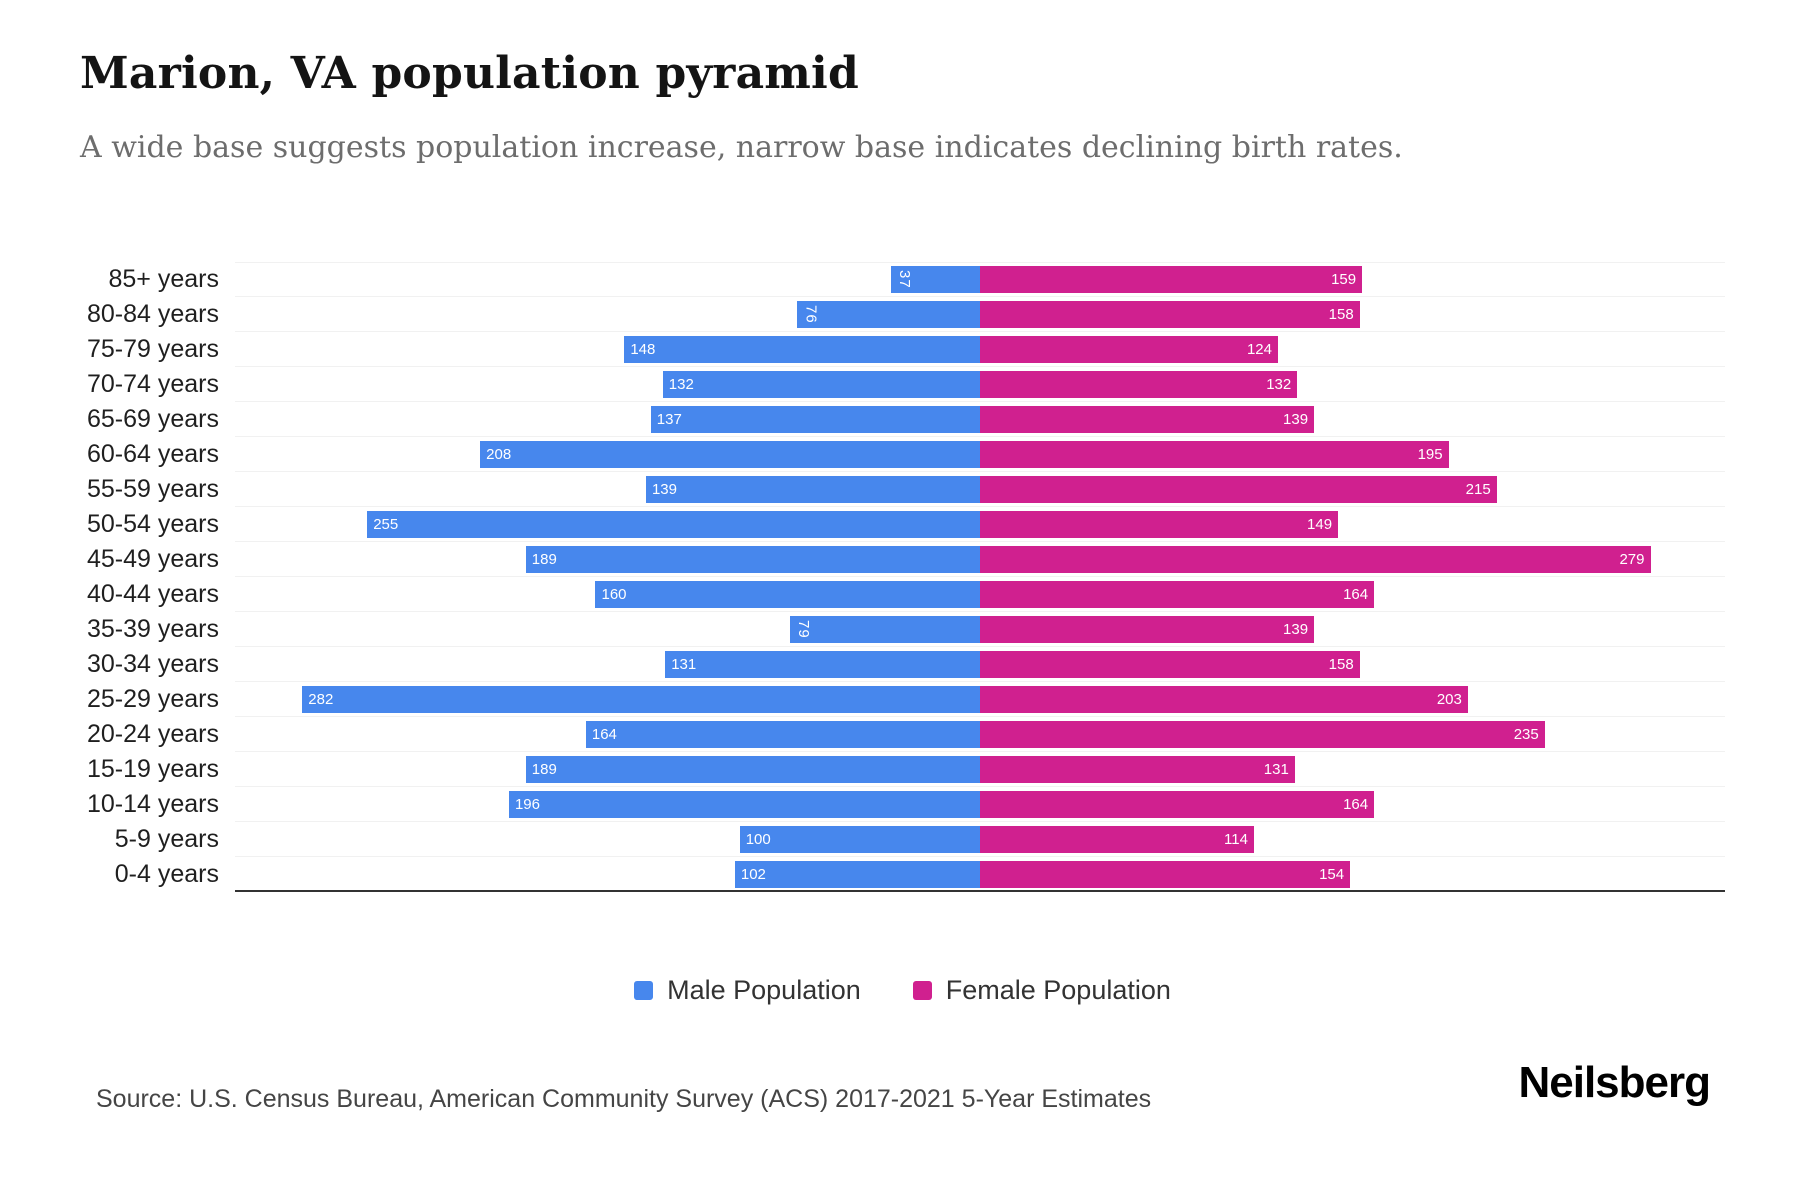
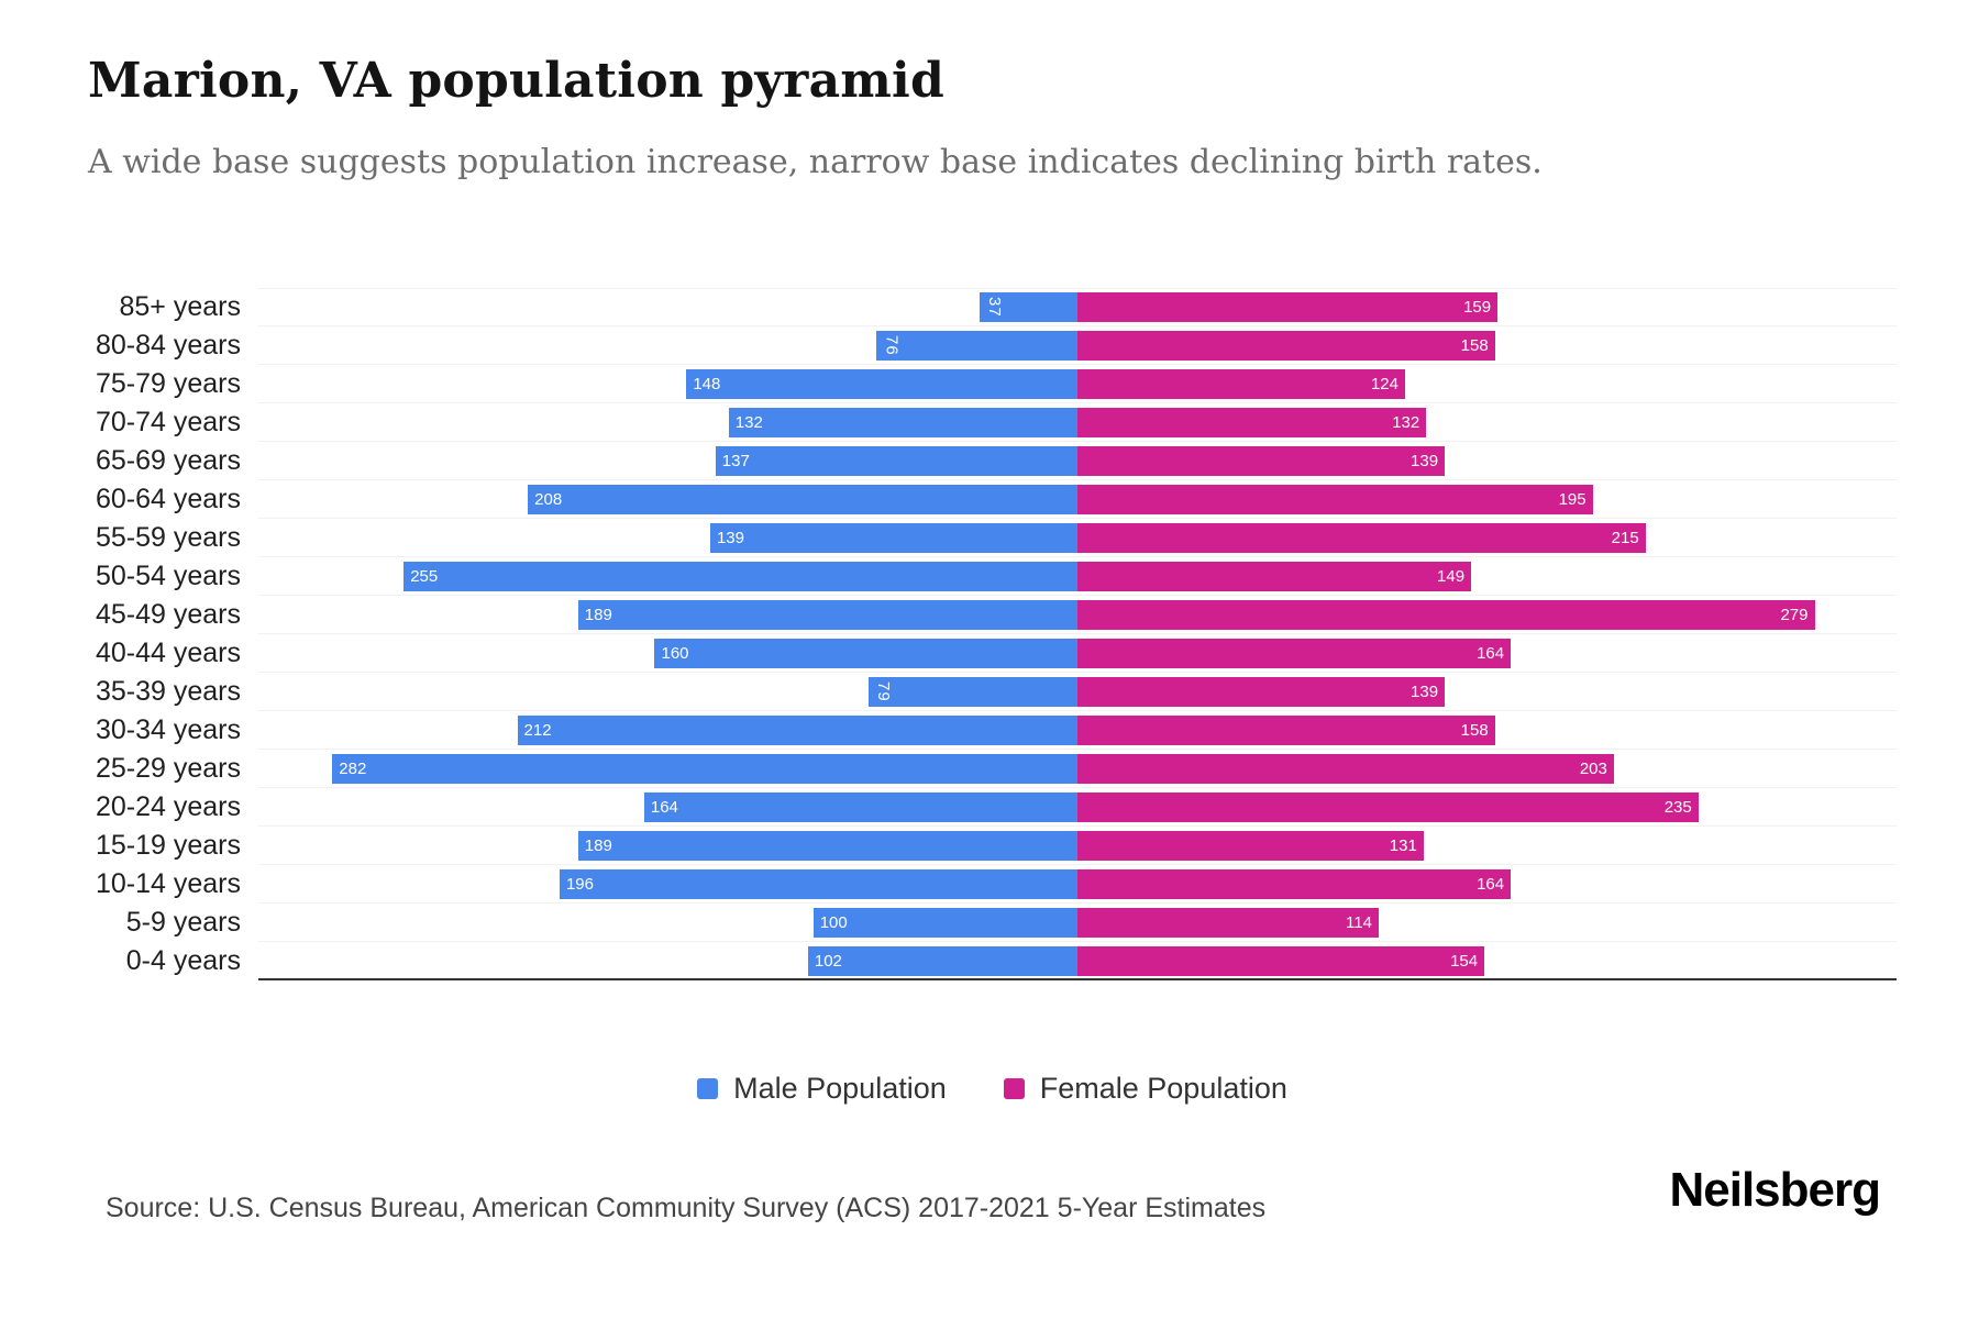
Male Population/30-34 years: 131 -> 212
